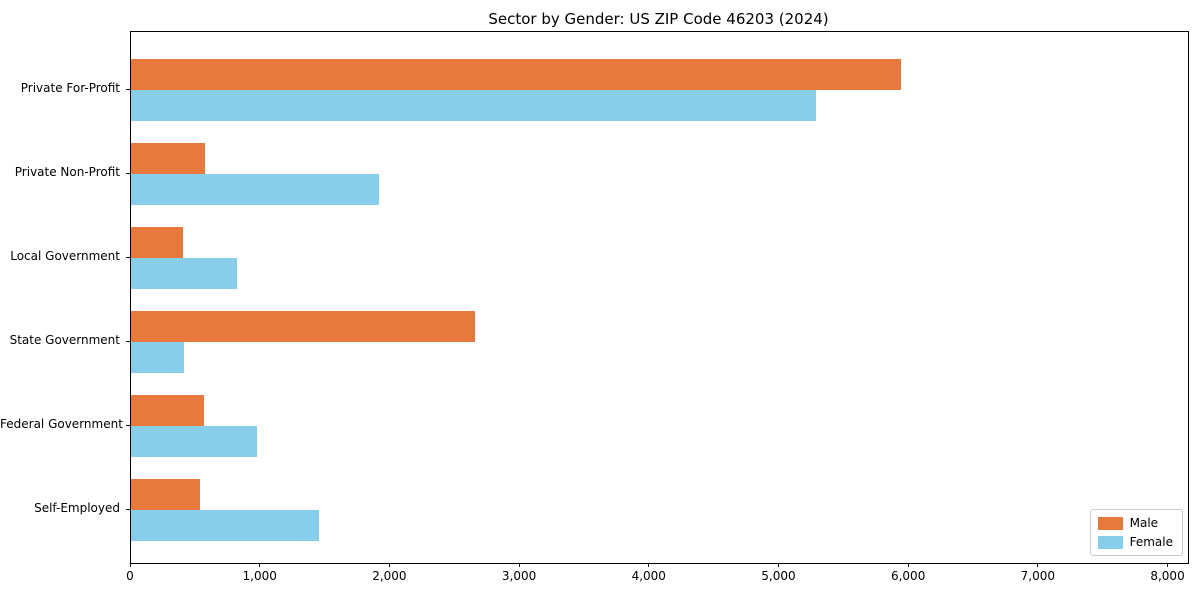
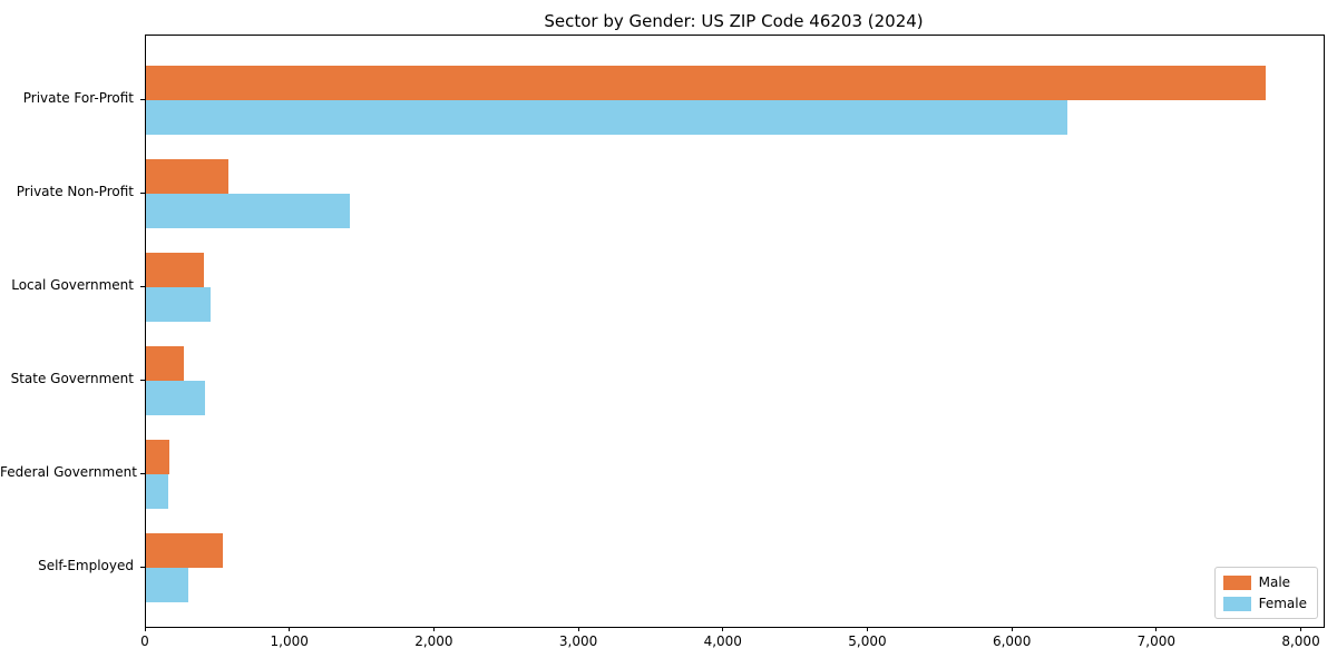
Male/Private For-Profit: 5940 -> 7750
Female/Private For-Profit: 5280 -> 6380
Female/Private Non-Profit: 1910 -> 1410
Female/Local Government: 820 -> 450
Male/State Government: 2650 -> 260
Male/Federal Government: 560 -> 160
Female/Federal Government: 970 -> 150
Female/Self-Employed: 1450 -> 290
